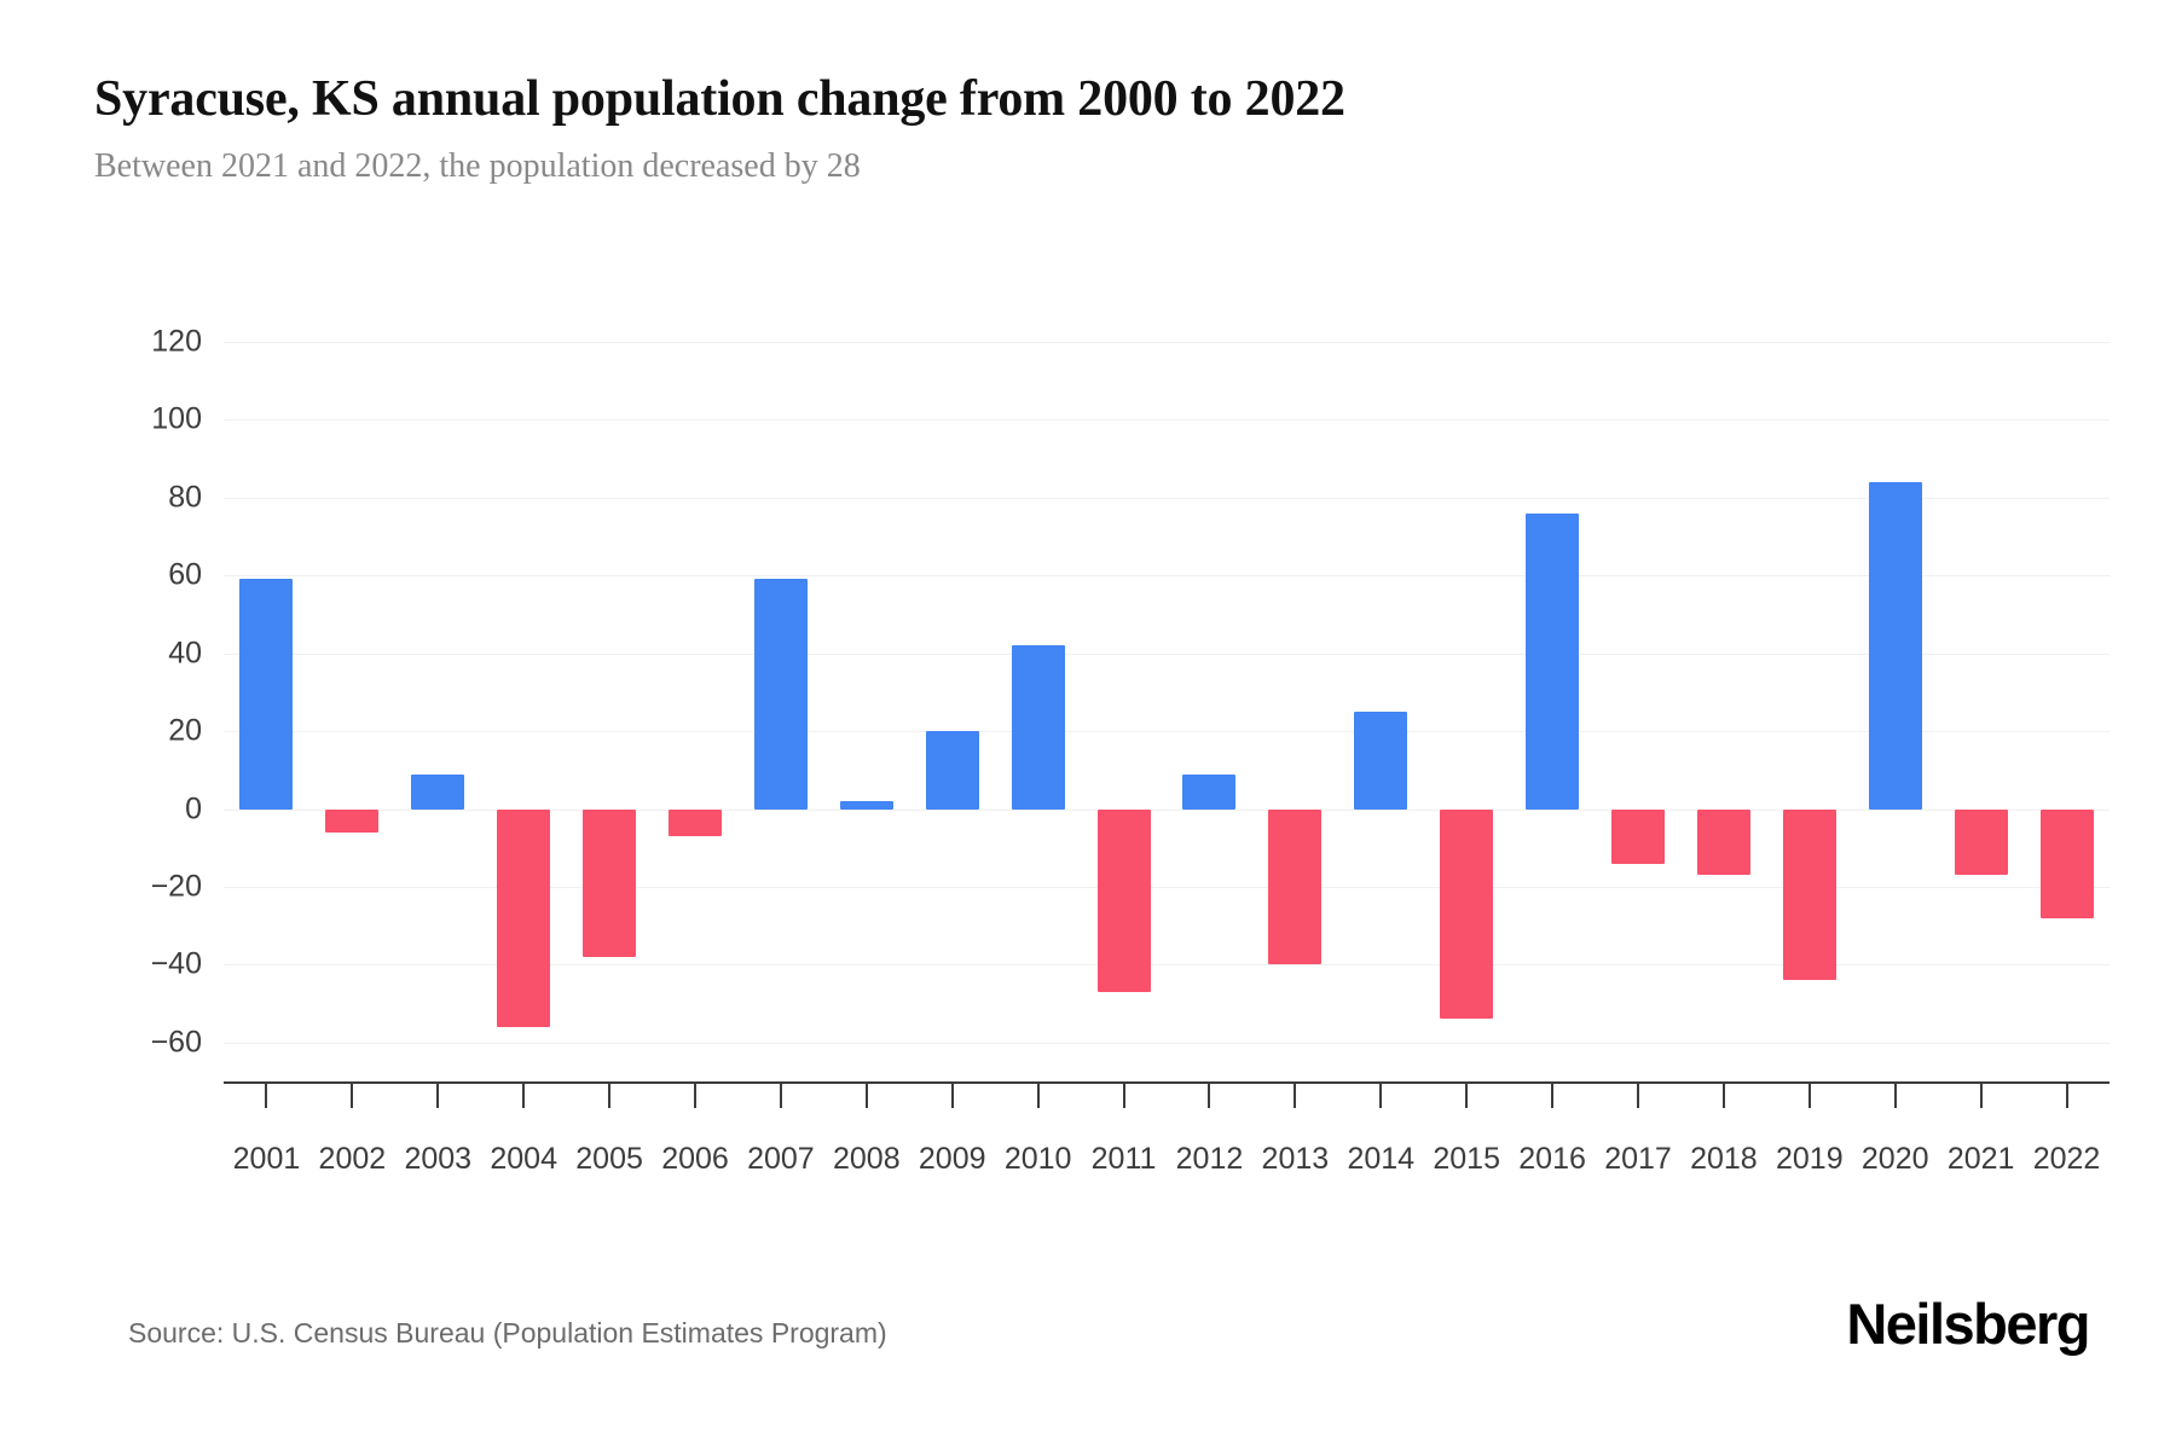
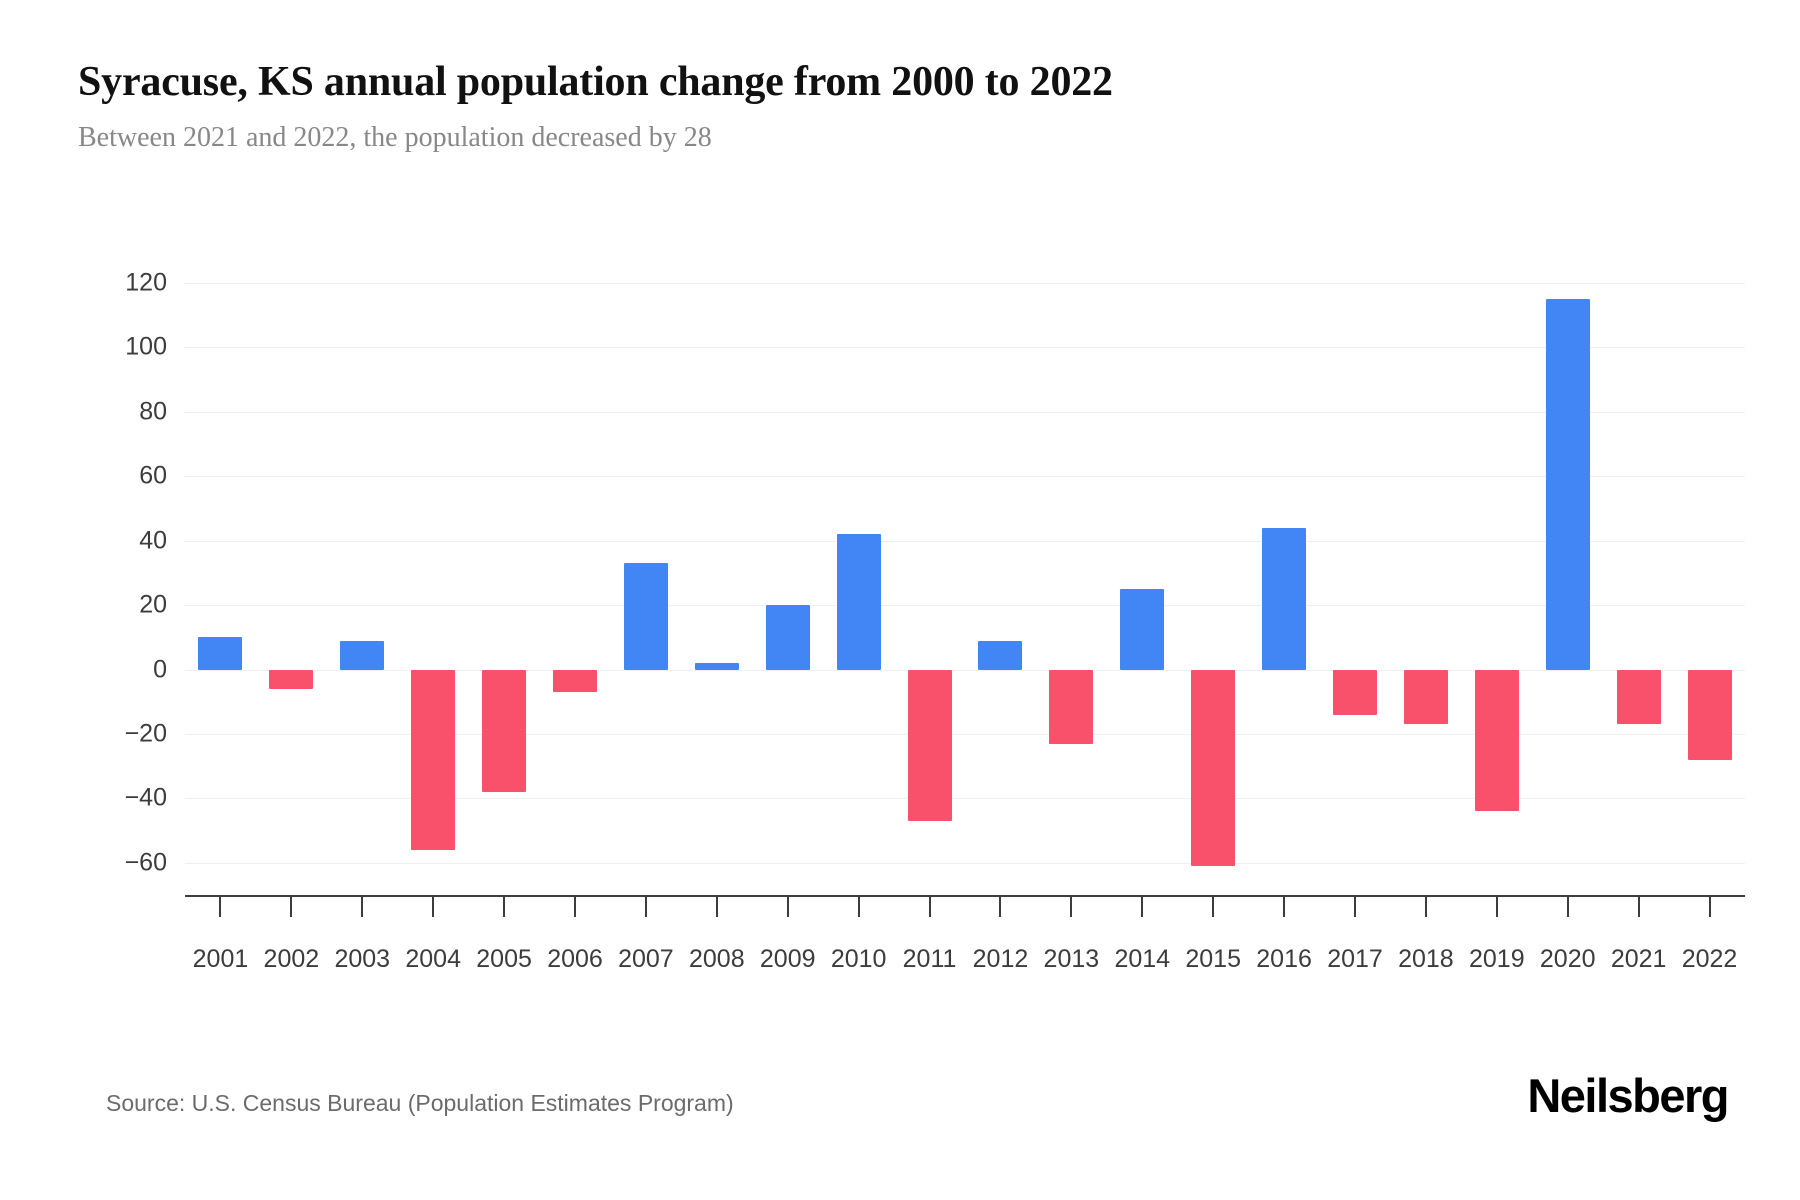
2001: 59 -> 10
2007: 59 -> 33
2013: -40 -> -23
2015: -54 -> -61
2016: 76 -> 44
2020: 84 -> 115
